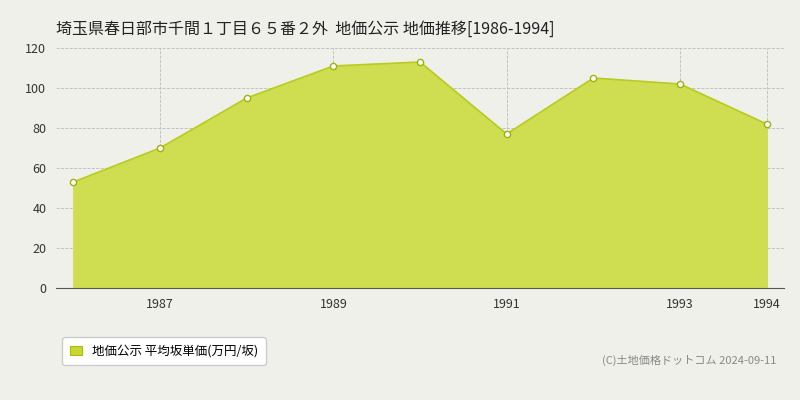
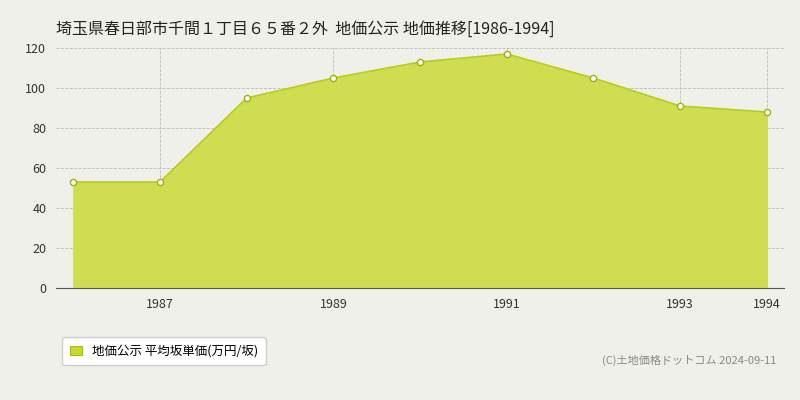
1987: 70 -> 53
1989: 111 -> 105
1991: 77 -> 117
1993: 102 -> 91
1994: 82 -> 88
